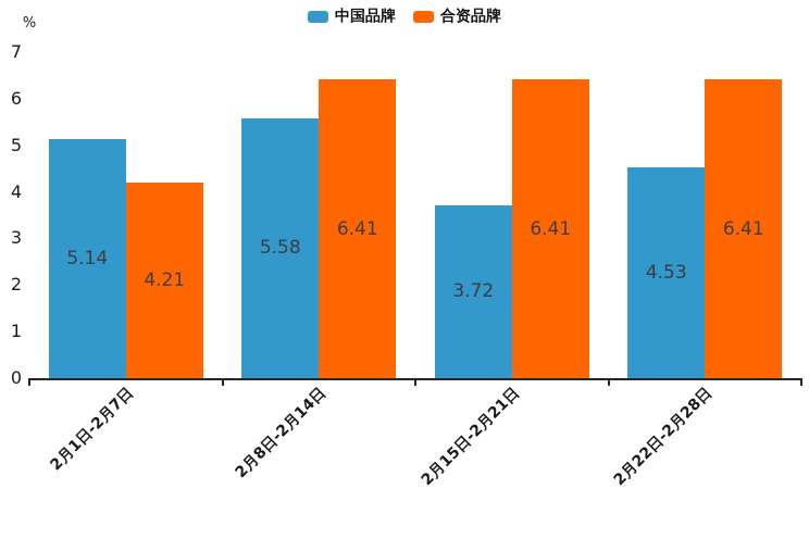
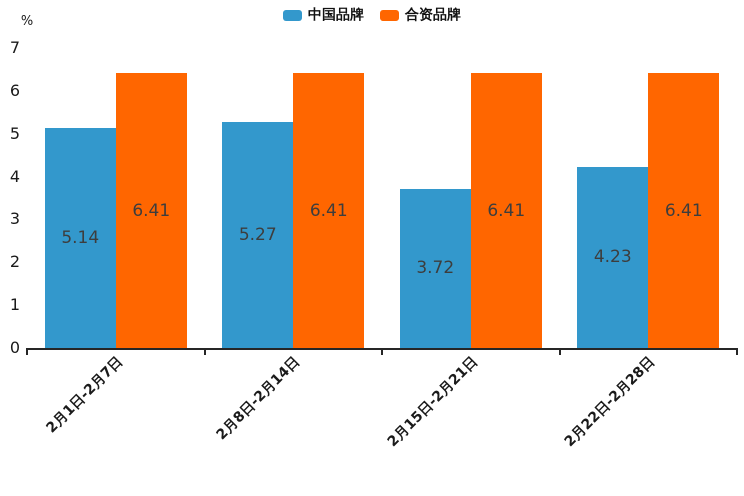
合资品牌/2月1日-2月7日: 4.21 -> 6.41
中国品牌/2月8日-2月14日: 5.58 -> 5.27
中国品牌/2月22日-2月28日: 4.53 -> 4.23
